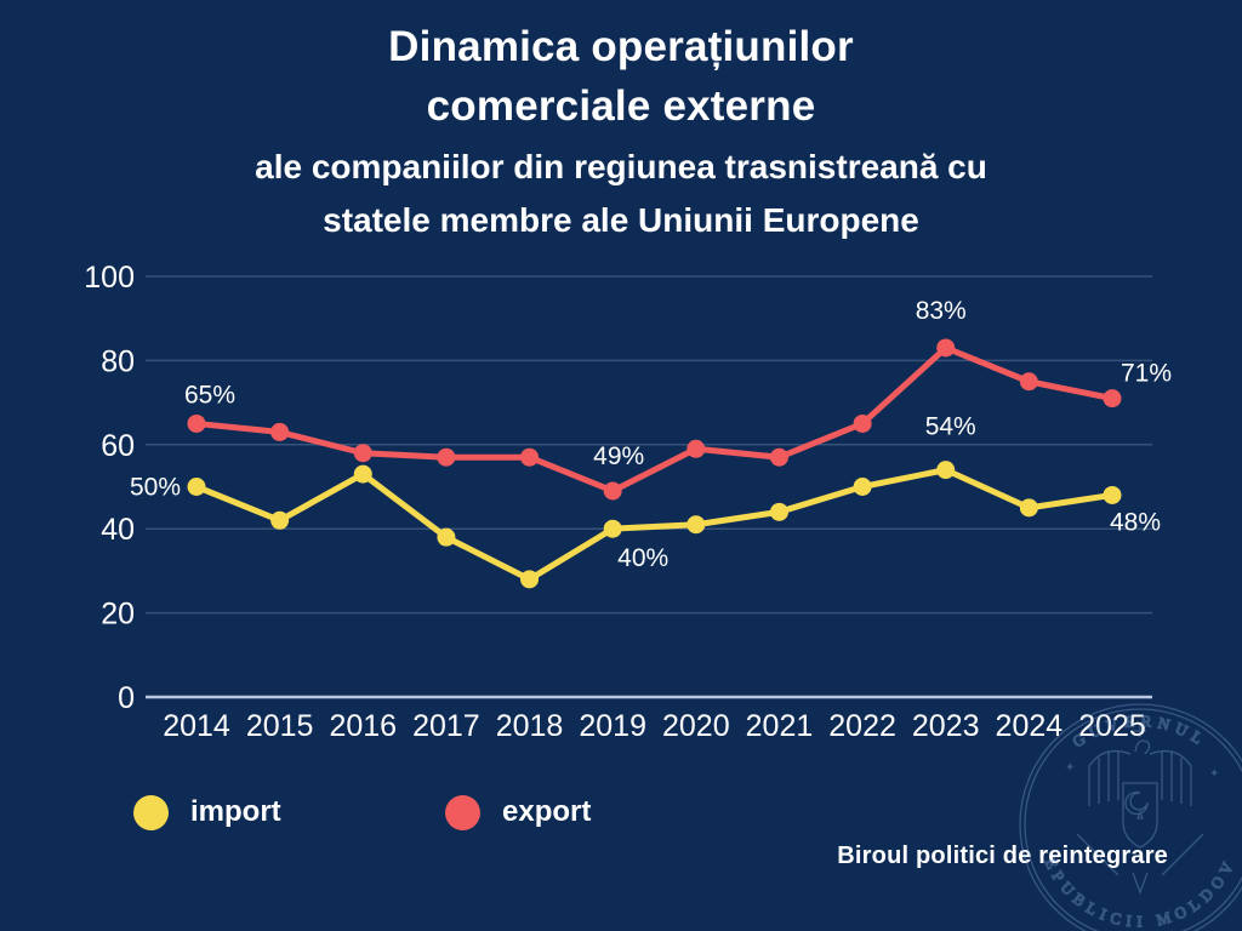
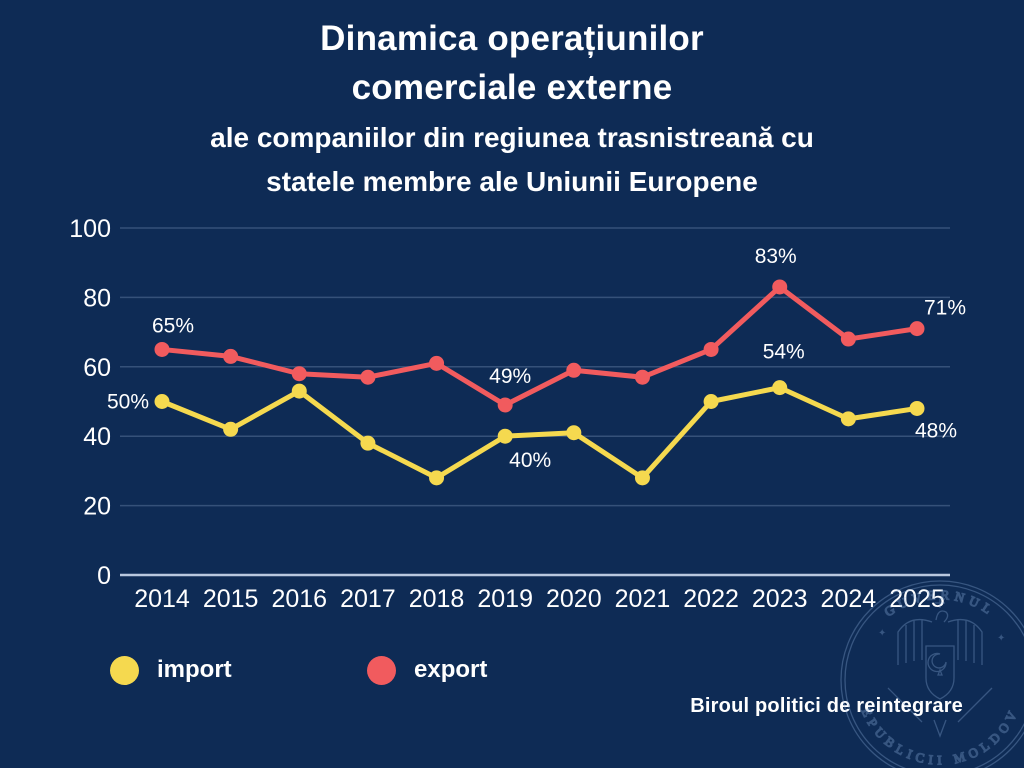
export/2018: 57 -> 61
import/2021: 44 -> 28
export/2024: 75 -> 68
